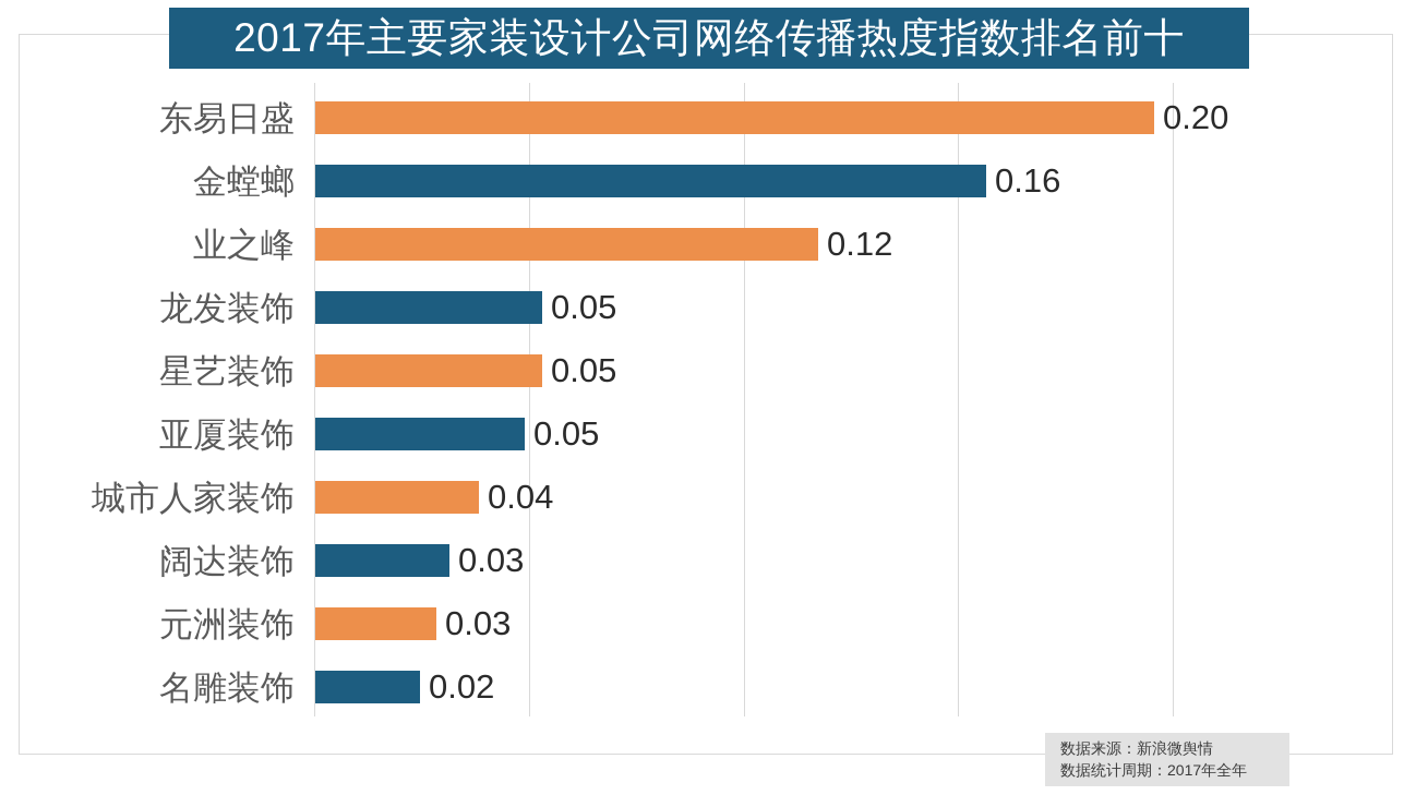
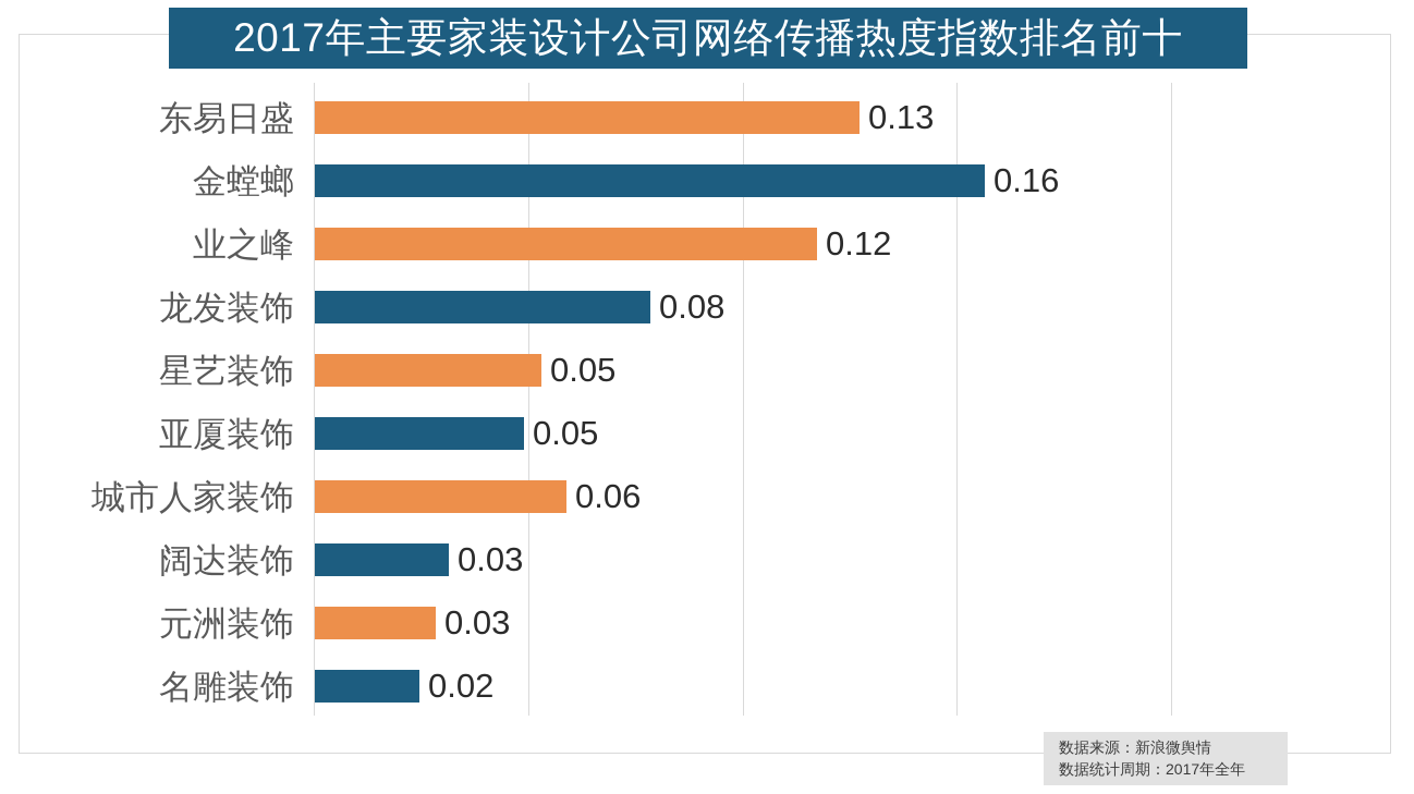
东易日盛: 0.20 -> 0.13
龙发装饰: 0.05 -> 0.08
城市人家装饰: 0.04 -> 0.06
